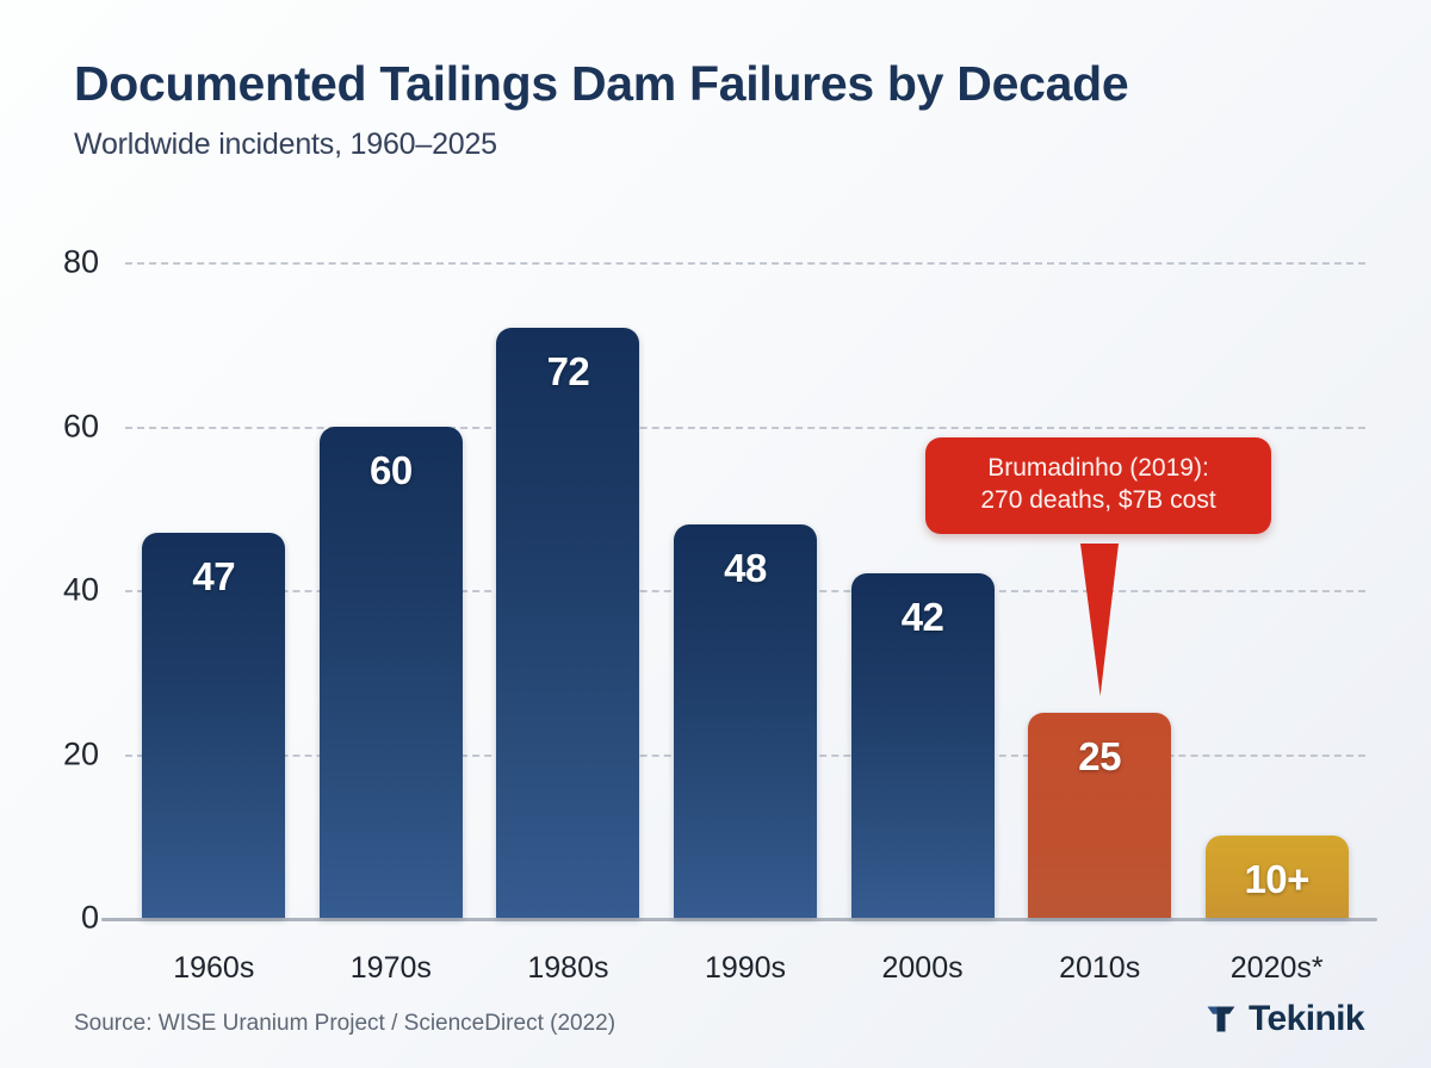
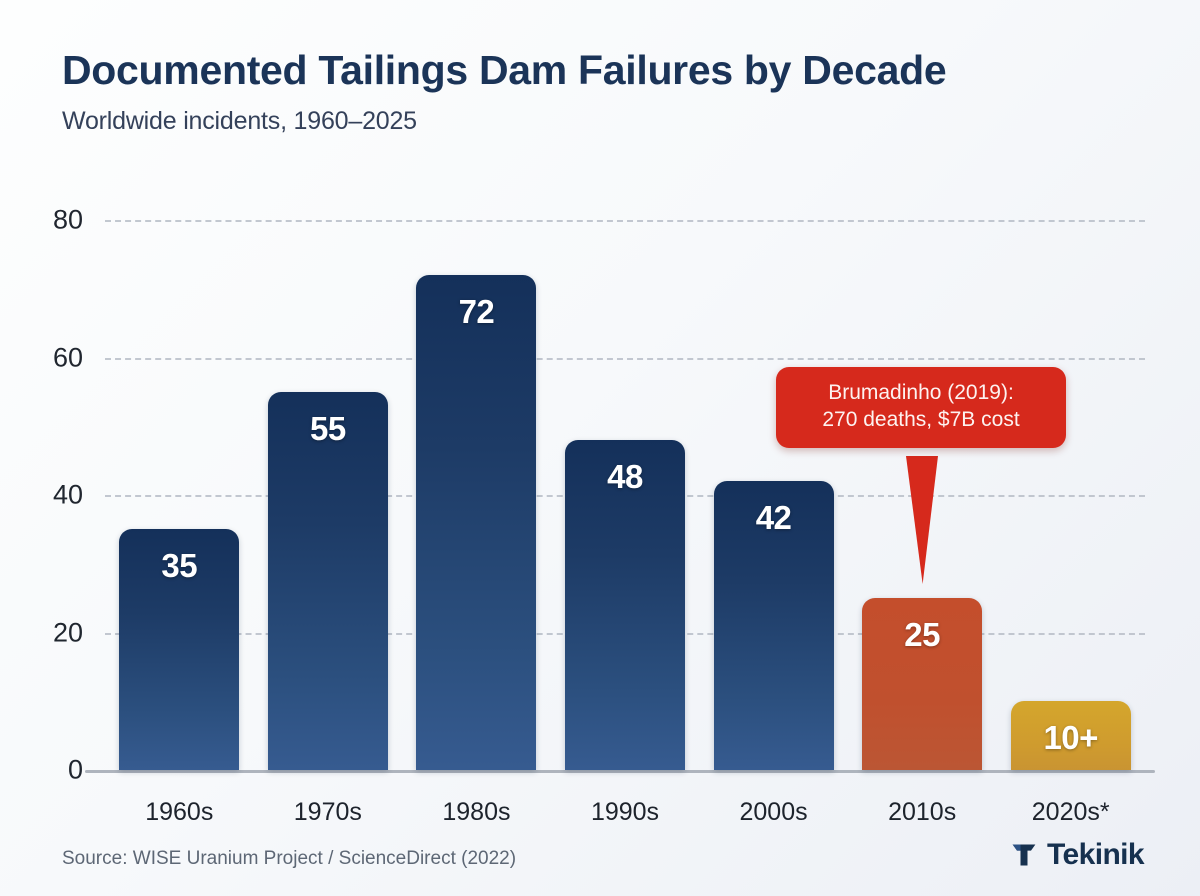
1960s: 47 -> 35
1970s: 60 -> 55
